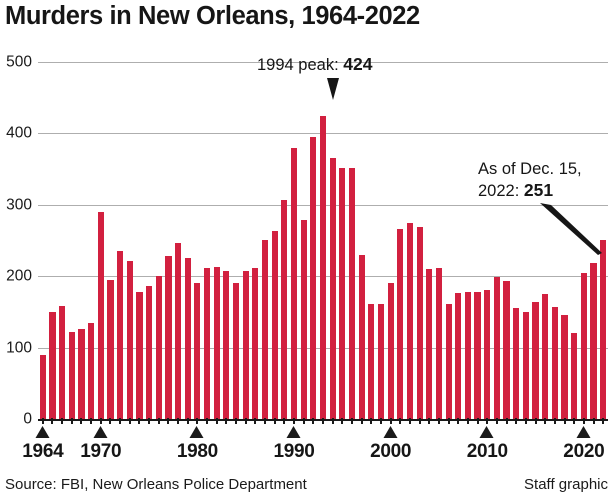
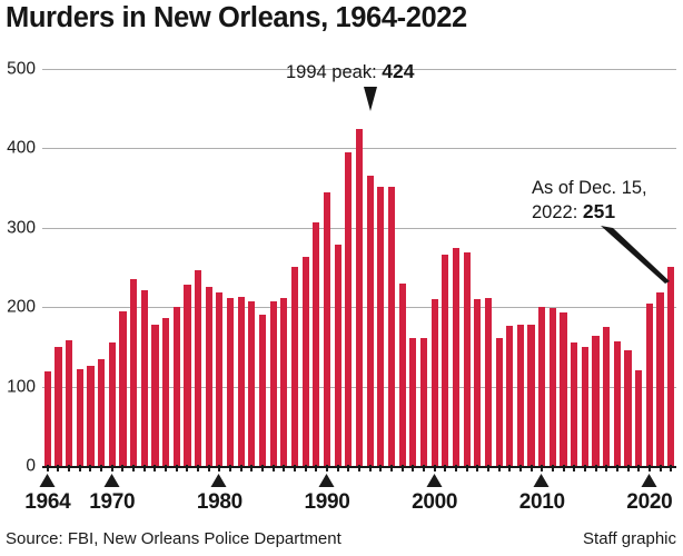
1964: 90 -> 120
1970: 290 -> 160
1980: 190 -> 220
1990: 380 -> 340
2000: 190 -> 210
2010: 180 -> 200
